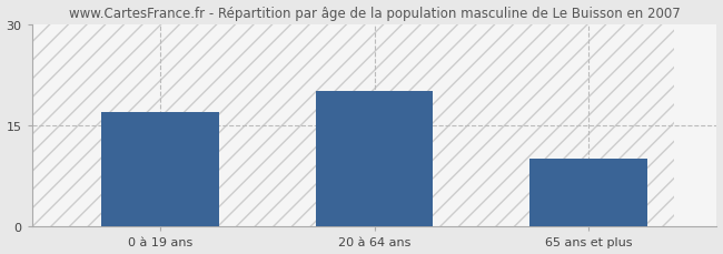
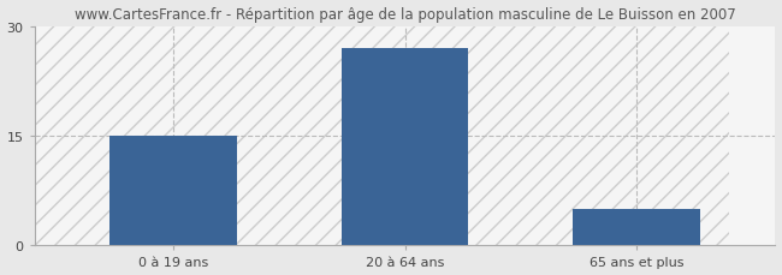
0 à 19 ans: 17 -> 15
20 à 64 ans: 20 -> 27
65 ans et plus: 10 -> 5
